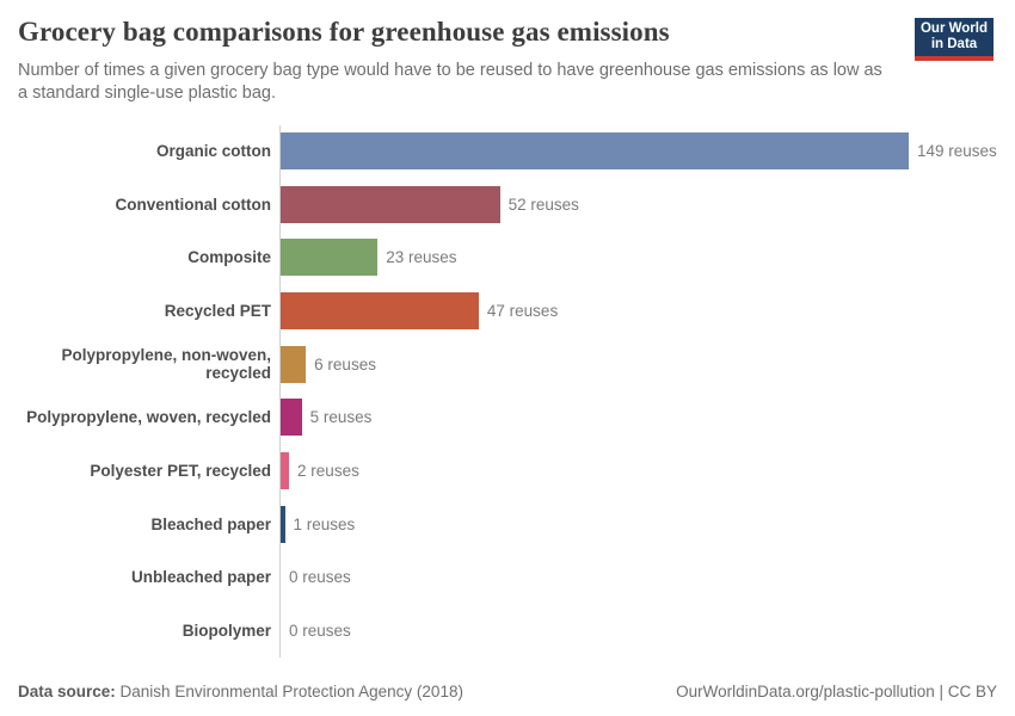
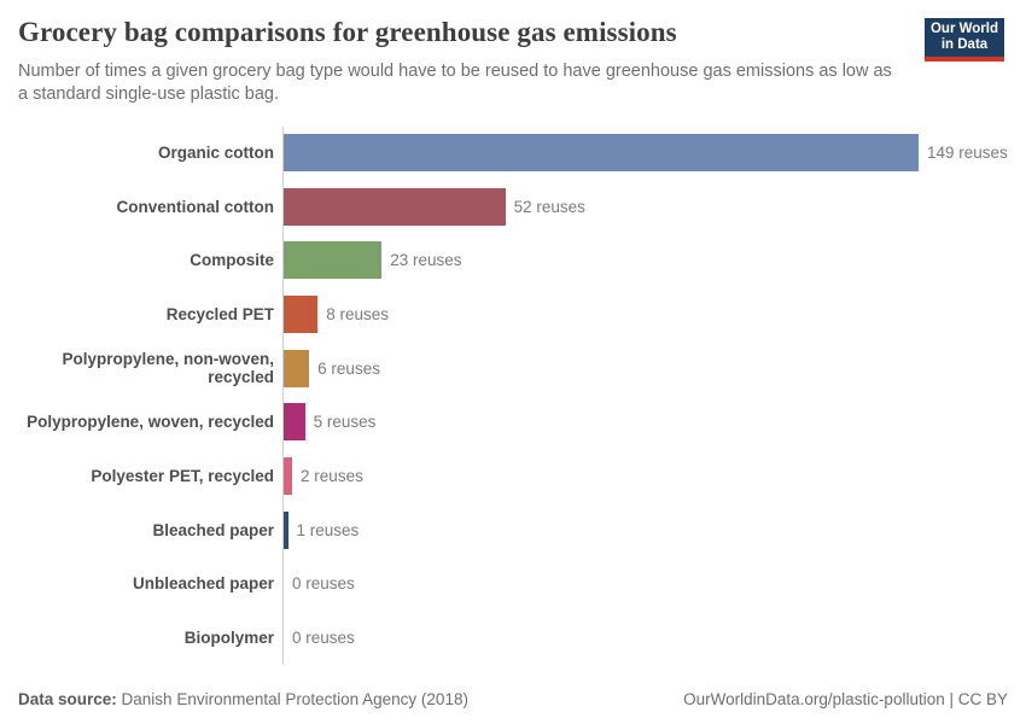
Recycled PET: 47 -> 8
